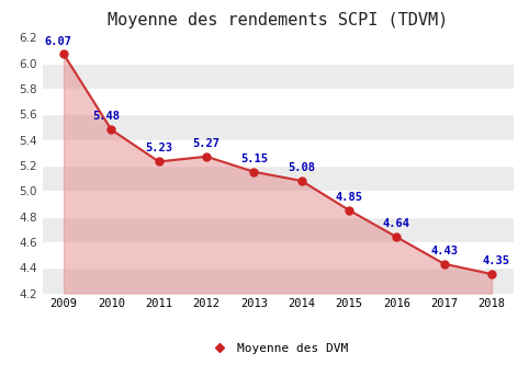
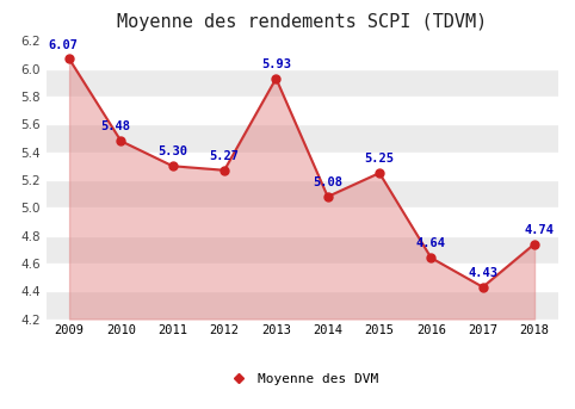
2011: 5.23 -> 5.30
2013: 5.15 -> 5.93
2015: 4.85 -> 5.25
2018: 4.35 -> 4.74
